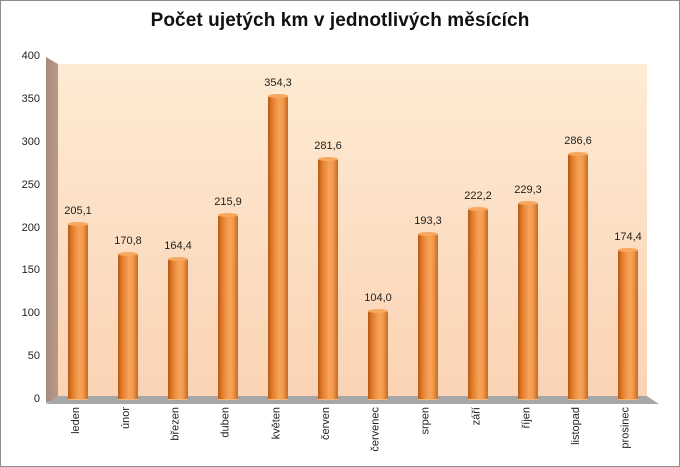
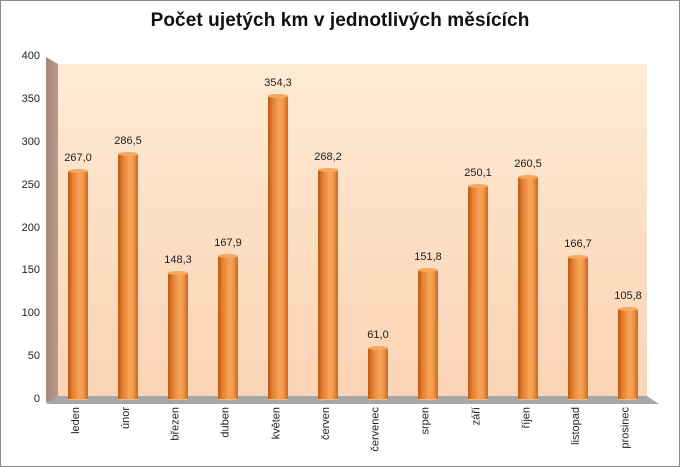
leden: 205,1 -> 267,0
únor: 170,8 -> 286,5
březen: 164,4 -> 148,3
duben: 215,9 -> 167,9
červen: 281,6 -> 268,2
červenec: 104,0 -> 61,0
srpen: 193,3 -> 151,8
září: 222,2 -> 250,1
říjen: 229,3 -> 260,5
listopad: 286,6 -> 166,7
prosinec: 174,4 -> 105,8
